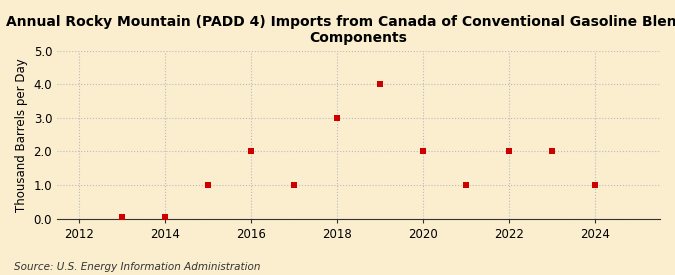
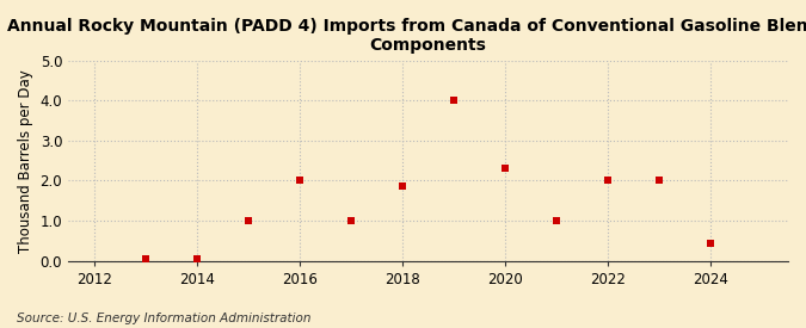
2018: 3.00 -> 1.85
2020: 2.00 -> 2.30
2024: 1.00 -> 0.45
